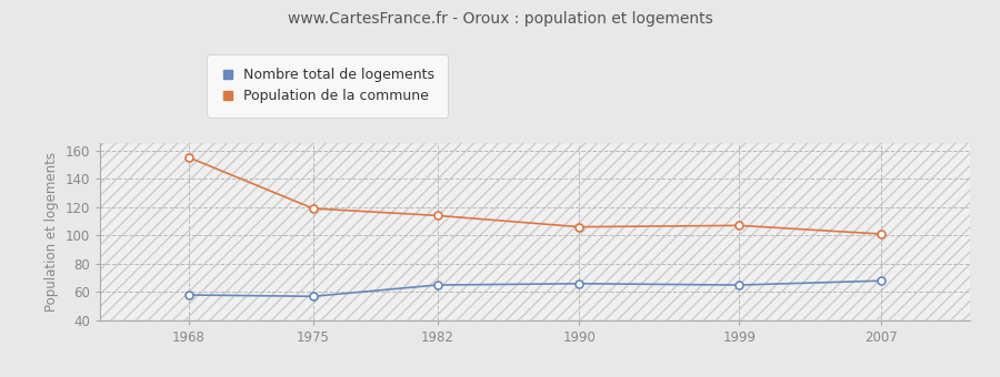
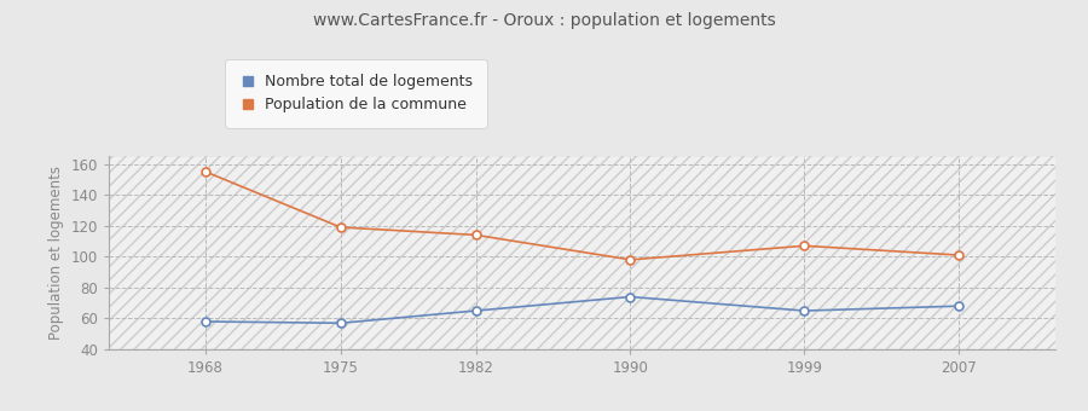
Nombre total de logements/1990: 66 -> 74
Population de la commune/1990: 106 -> 98
